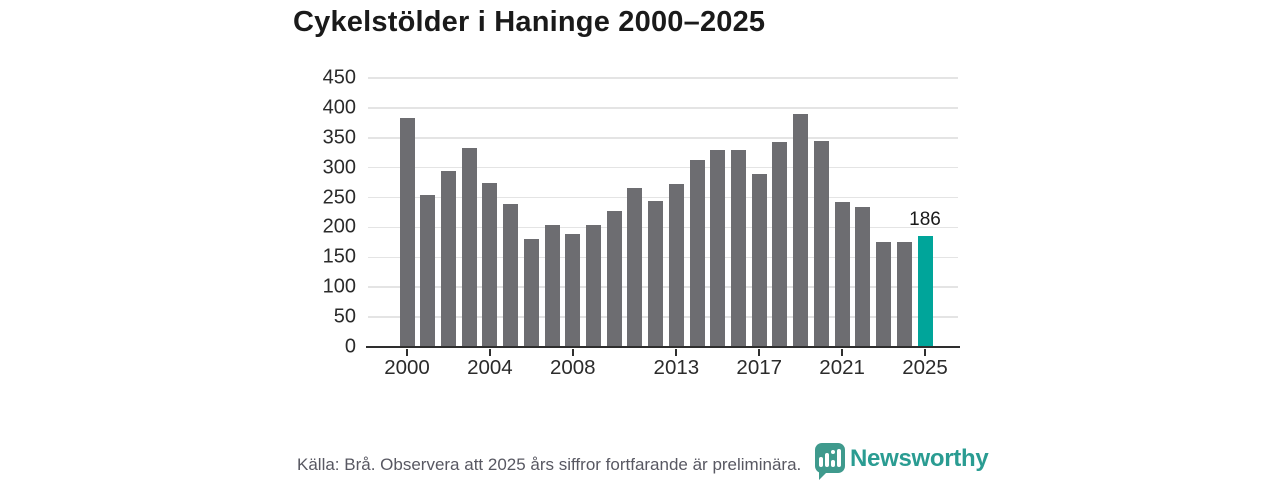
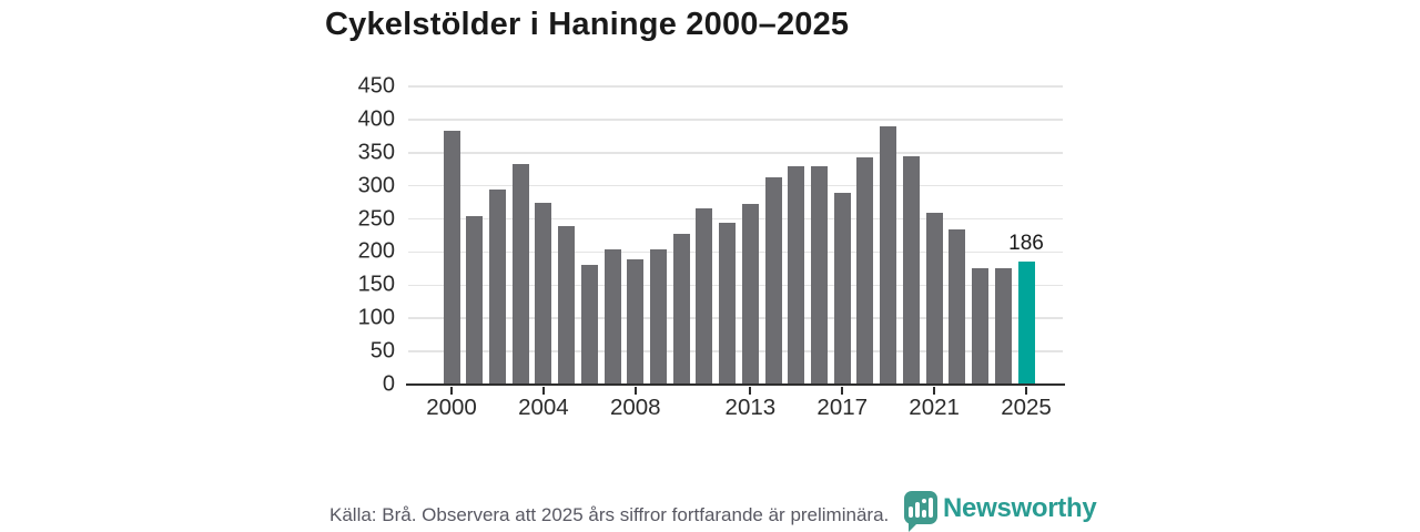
2021: 240 -> 260
